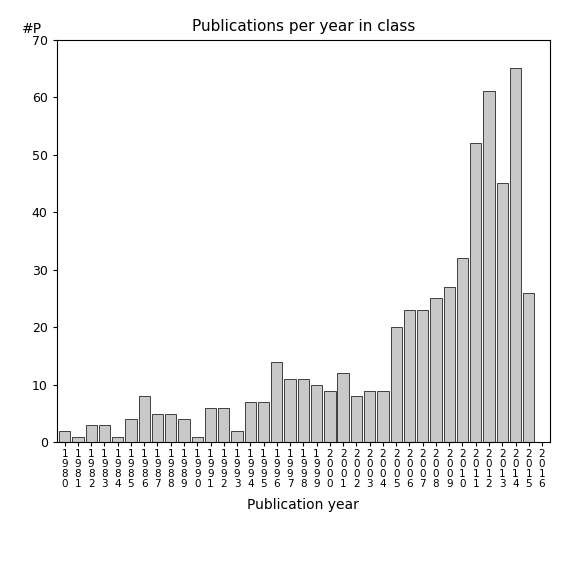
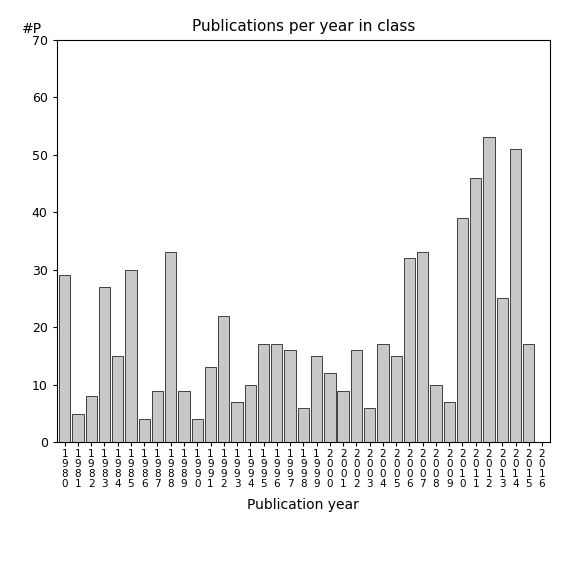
1 9 8 0: 2 -> 29
1 9 8 1: 1 -> 5
1 9 8 2: 3 -> 8
1 9 8 3: 3 -> 27
1 9 8 4: 1 -> 15
1 9 8 5: 4 -> 30
1 9 8 6: 8 -> 4
1 9 8 7: 5 -> 9
1 9 8 8: 5 -> 33
1 9 8 9: 4 -> 9
1 9 9 0: 1 -> 4
1 9 9 1: 6 -> 13
1 9 9 2: 6 -> 22
1 9 9 3: 2 -> 7
1 9 9 4: 7 -> 10
1 9 9 5: 7 -> 17
1 9 9 6: 14 -> 17
1 9 9 7: 11 -> 16
1 9 9 8: 11 -> 6
1 9 9 9: 10 -> 15
2 0 0 0: 9 -> 12
2 0 0 1: 12 -> 9
2 0 0 2: 8 -> 16
2 0 0 3: 9 -> 6
2 0 0 4: 9 -> 17
2 0 0 5: 20 -> 15
2 0 0 6: 23 -> 32
2 0 0 7: 23 -> 33
2 0 0 8: 25 -> 10
2 0 0 9: 27 -> 7
2 0 1 0: 32 -> 39
2 0 1 1: 52 -> 46
2 0 1 2: 61 -> 53
2 0 1 3: 45 -> 25
2 0 1 4: 65 -> 51
2 0 1 5: 26 -> 17
